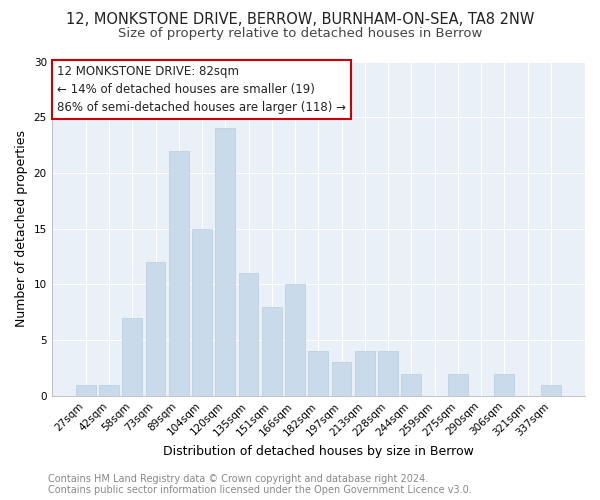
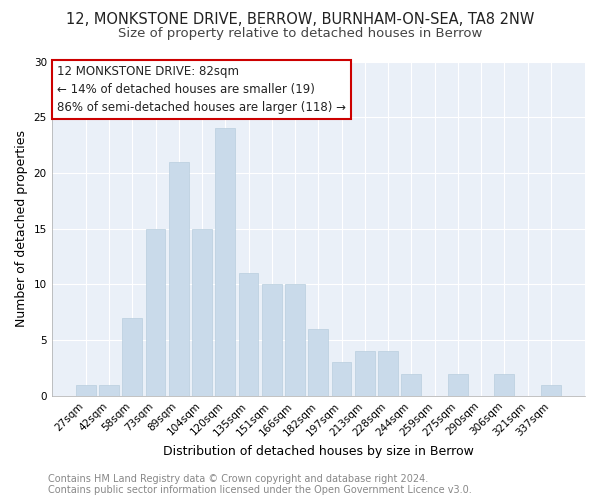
73sqm: 12 -> 15
89sqm: 22 -> 21
151sqm: 8 -> 10
182sqm: 4 -> 6
